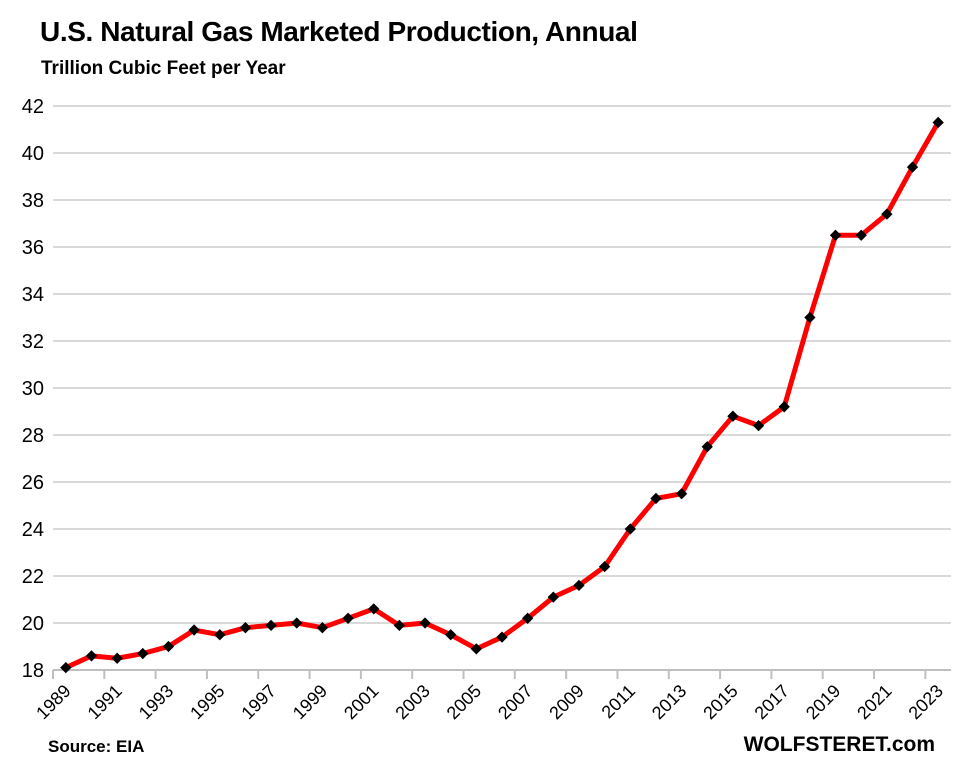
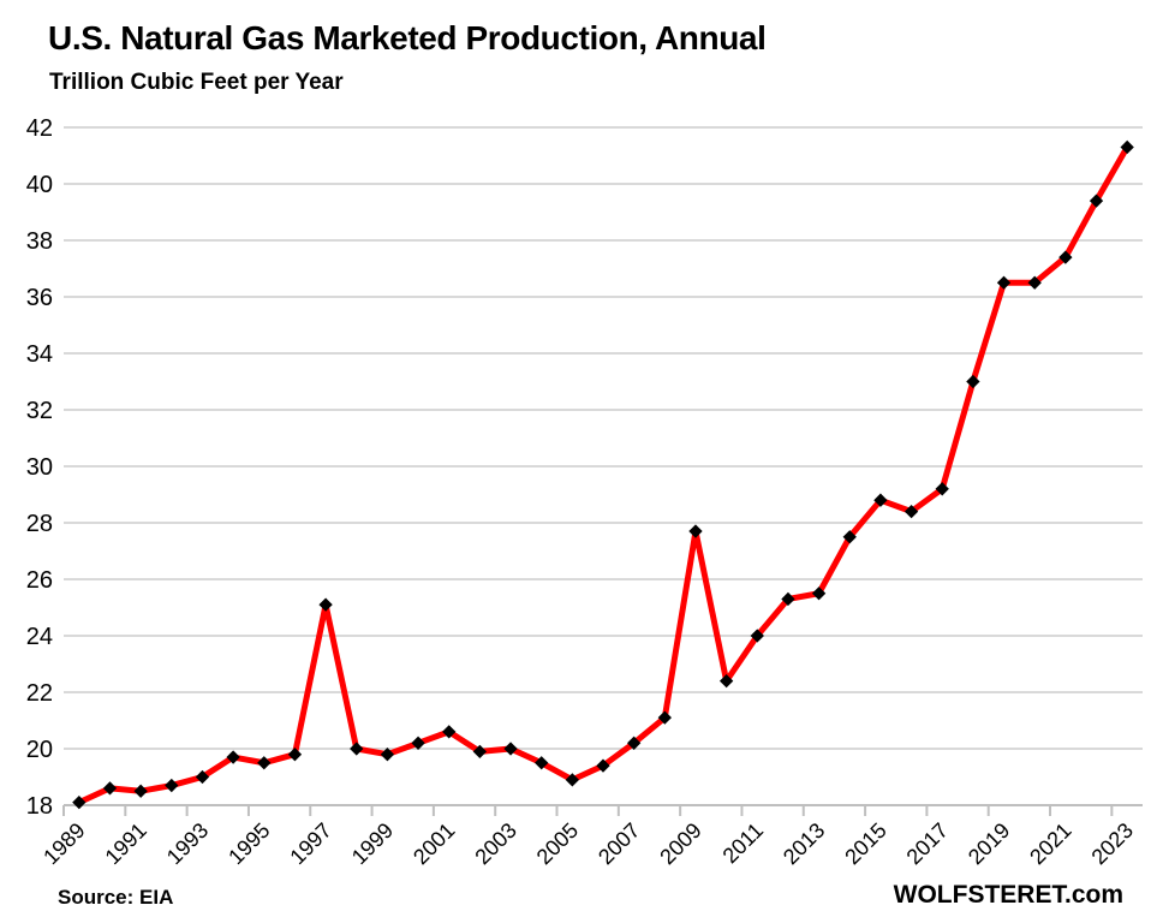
1997: 19.9 -> 25.1
2009: 21.6 -> 27.7
